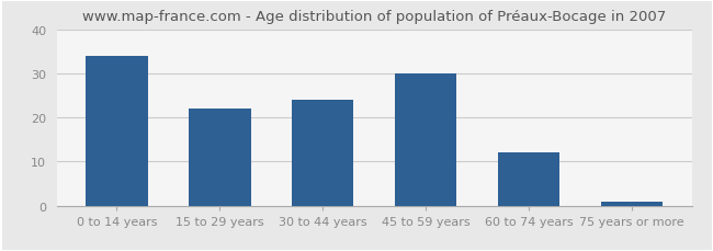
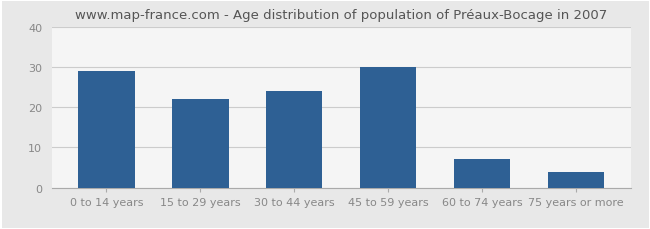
0 to 14 years: 34 -> 29
60 to 74 years: 12 -> 7
75 years or more: 1 -> 4
